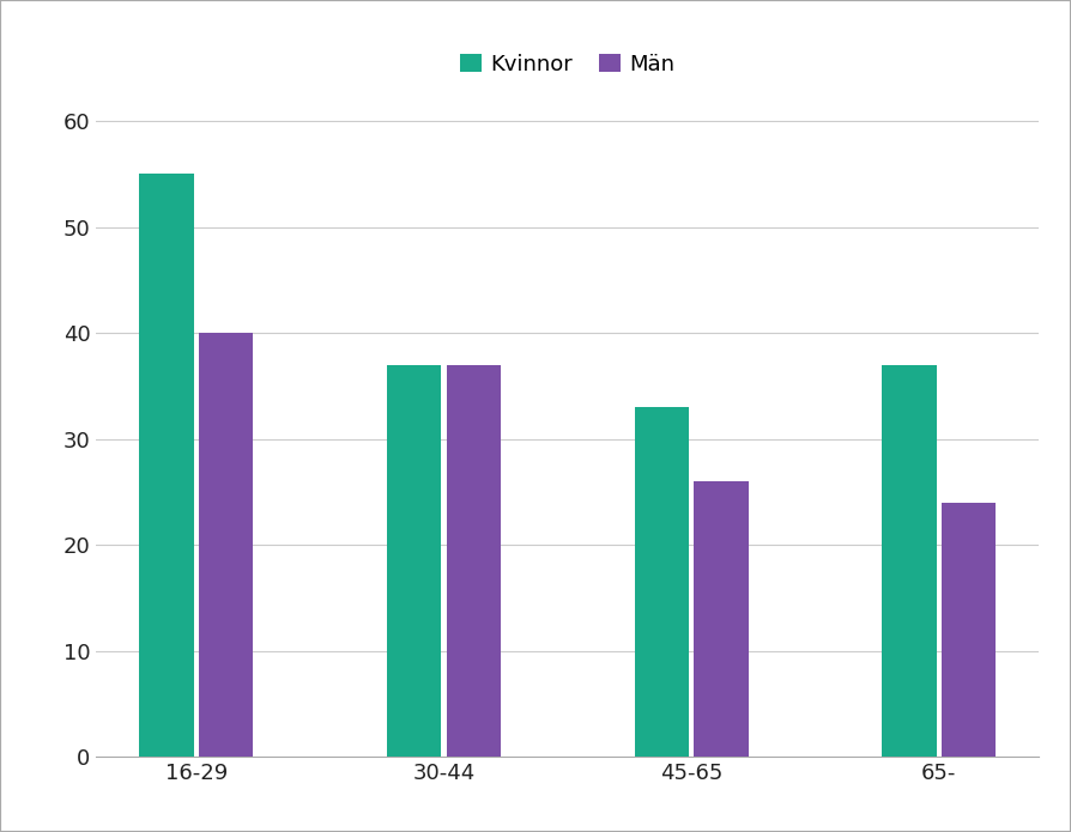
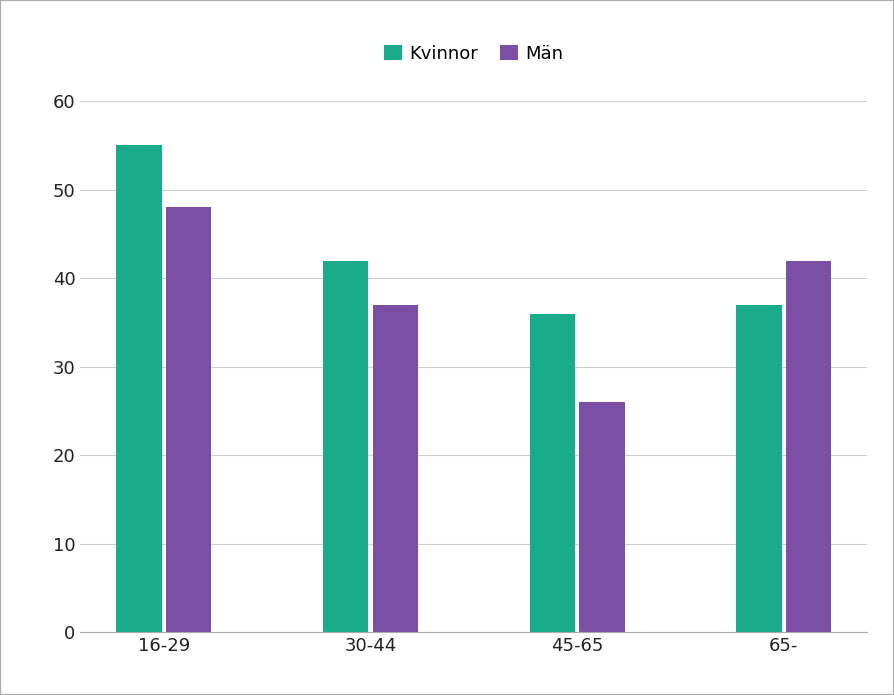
Män/16-29: 40 -> 48
Kvinnor/30-44: 37 -> 42
Kvinnor/45-65: 33 -> 36
Män/65-: 24 -> 42
